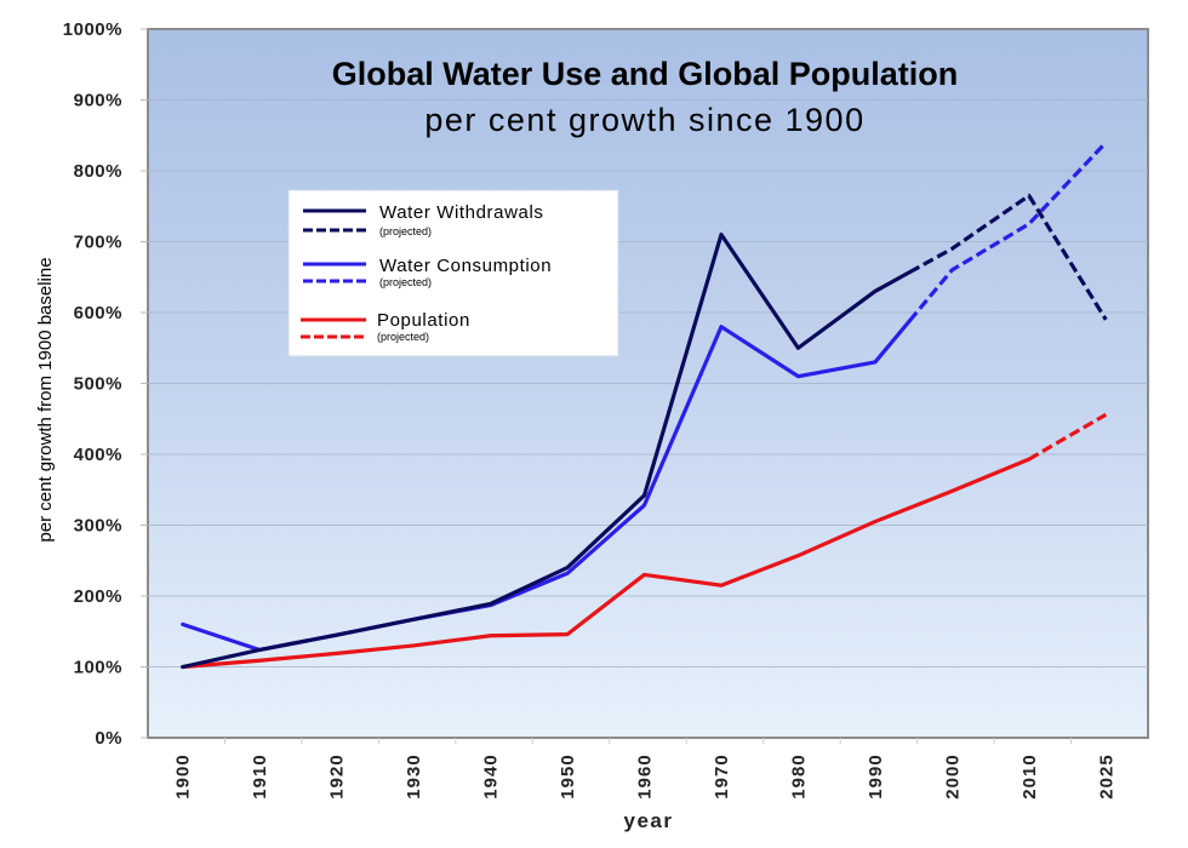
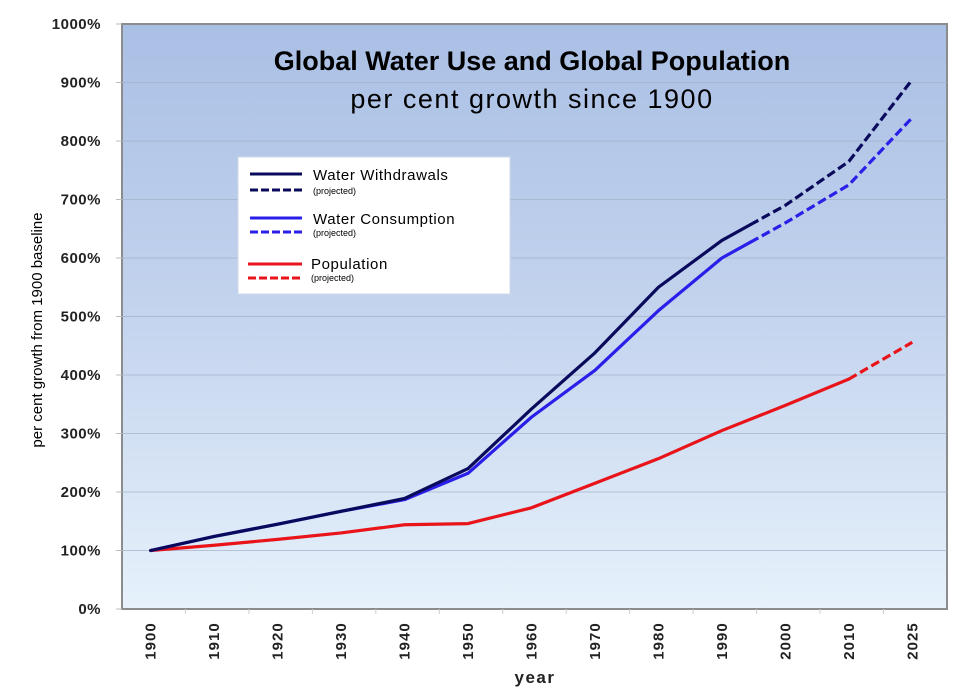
Water Consumption/1900: 160% -> 100%
Population/1960: 230% -> 170%
Water Withdrawals/1970: 710% -> 440%
Water Consumption/1970: 580% -> 410%
Water Consumption/1990: 530% -> 600%
Water Withdrawals/2025: 590% -> 900%
